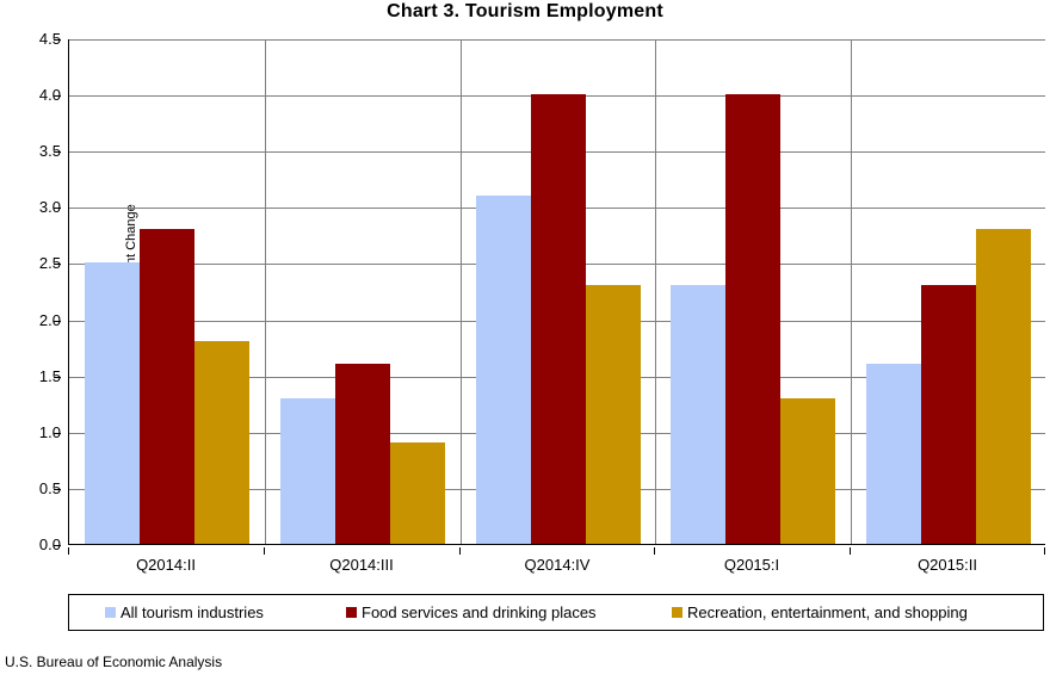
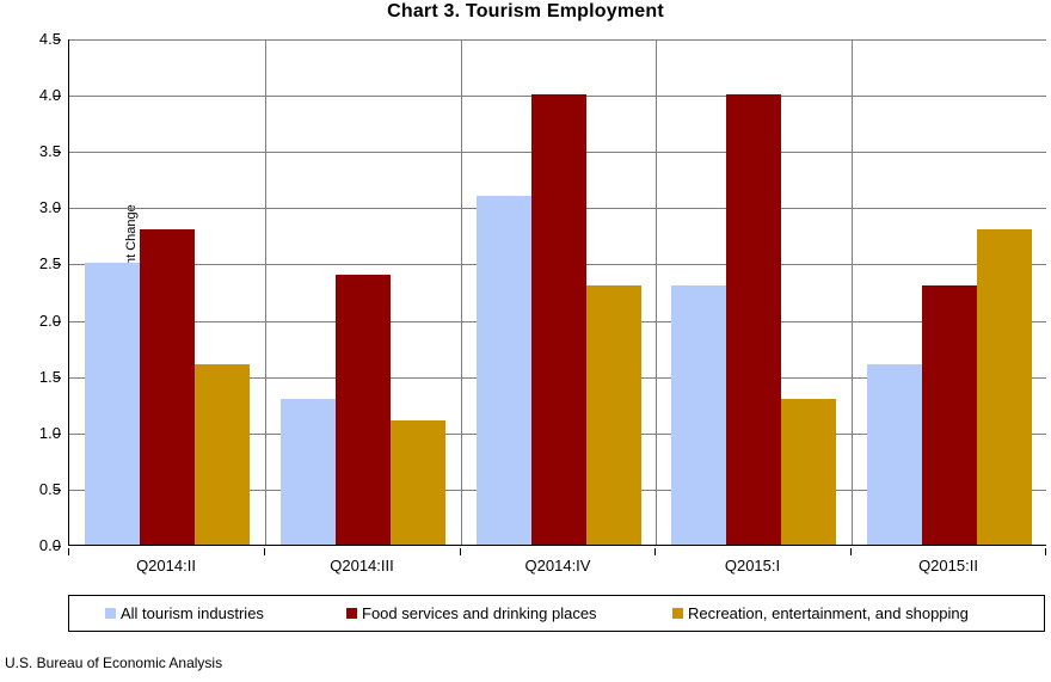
Recreation, entertainment, and shopping/Q2014:II: 1.8 -> 1.6
Food services and drinking places/Q2014:III: 1.6 -> 2.4
Recreation, entertainment, and shopping/Q2014:III: 0.9 -> 1.1
